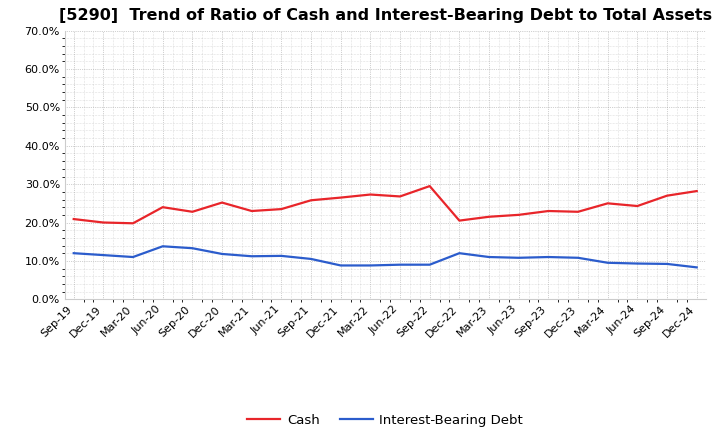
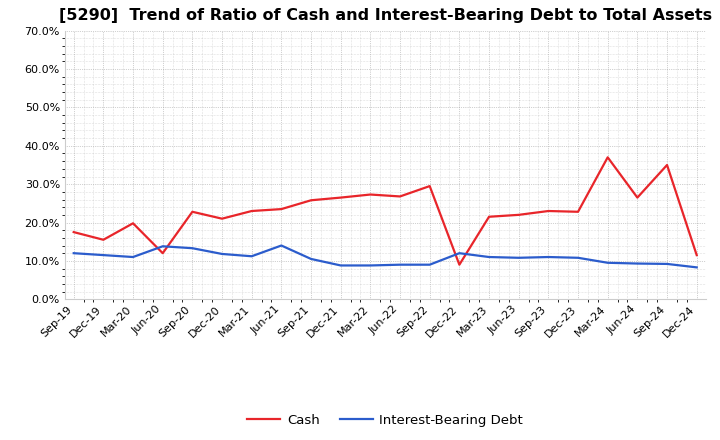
Cash/Sep-19: 20.9% -> 17.5%
Cash/Dec-19: 20.0% -> 15.5%
Cash/Jun-20: 24.0% -> 12.0%
Cash/Dec-20: 25.2% -> 21.0%
Interest-Bearing Debt/Jun-21: 11.3% -> 14.0%
Cash/Dec-22: 20.5% -> 9.0%
Cash/Mar-24: 25.0% -> 37.0%
Cash/Jun-24: 24.3% -> 26.5%
Cash/Sep-24: 27.0% -> 35.0%
Cash/Dec-24: 28.2% -> 11.5%
